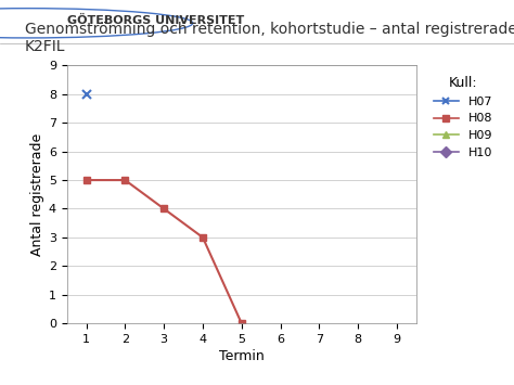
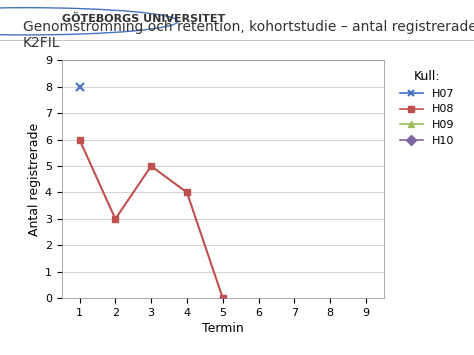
1: 5 -> 6
2: 5 -> 3
3: 4 -> 5
4: 3 -> 4
